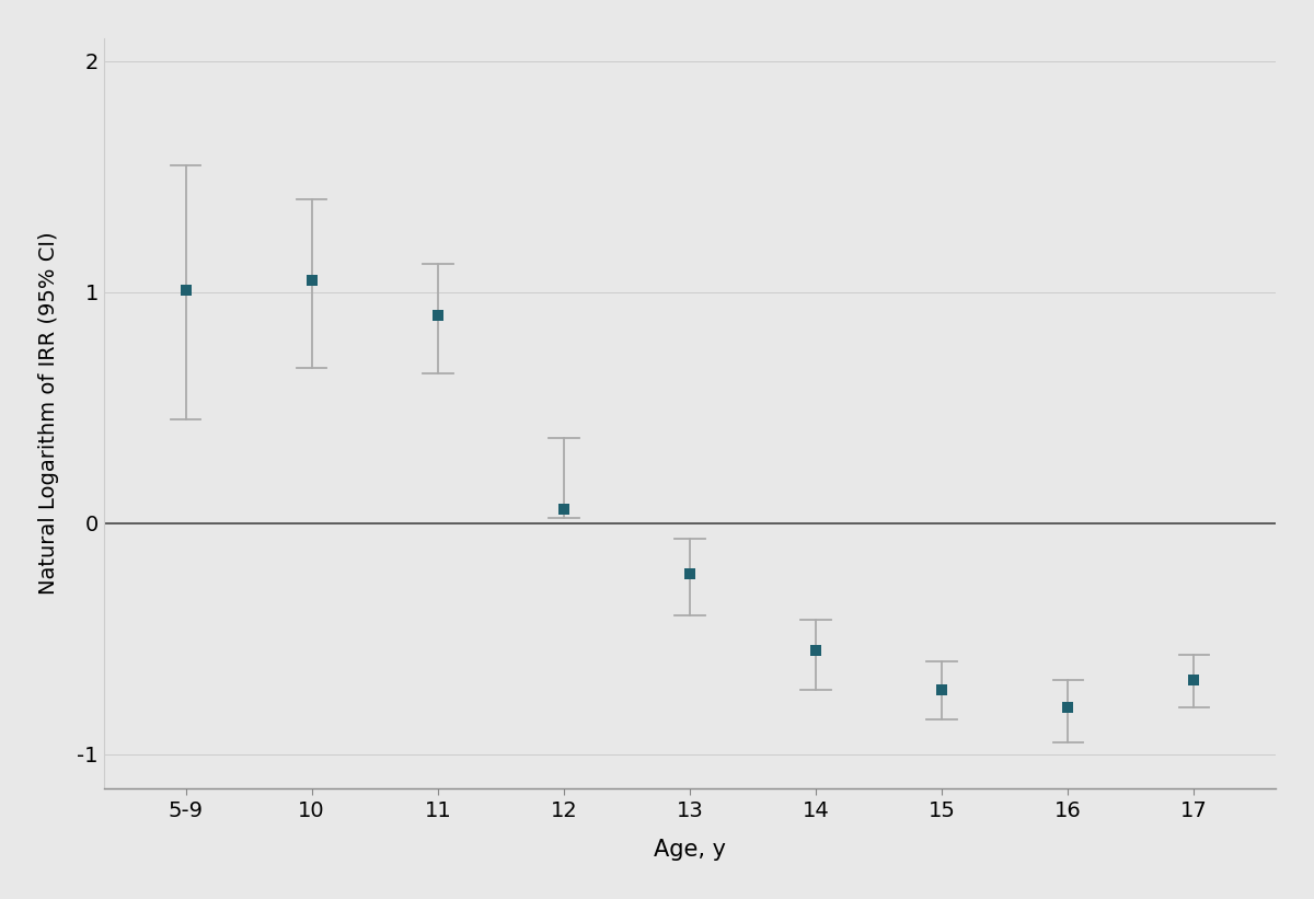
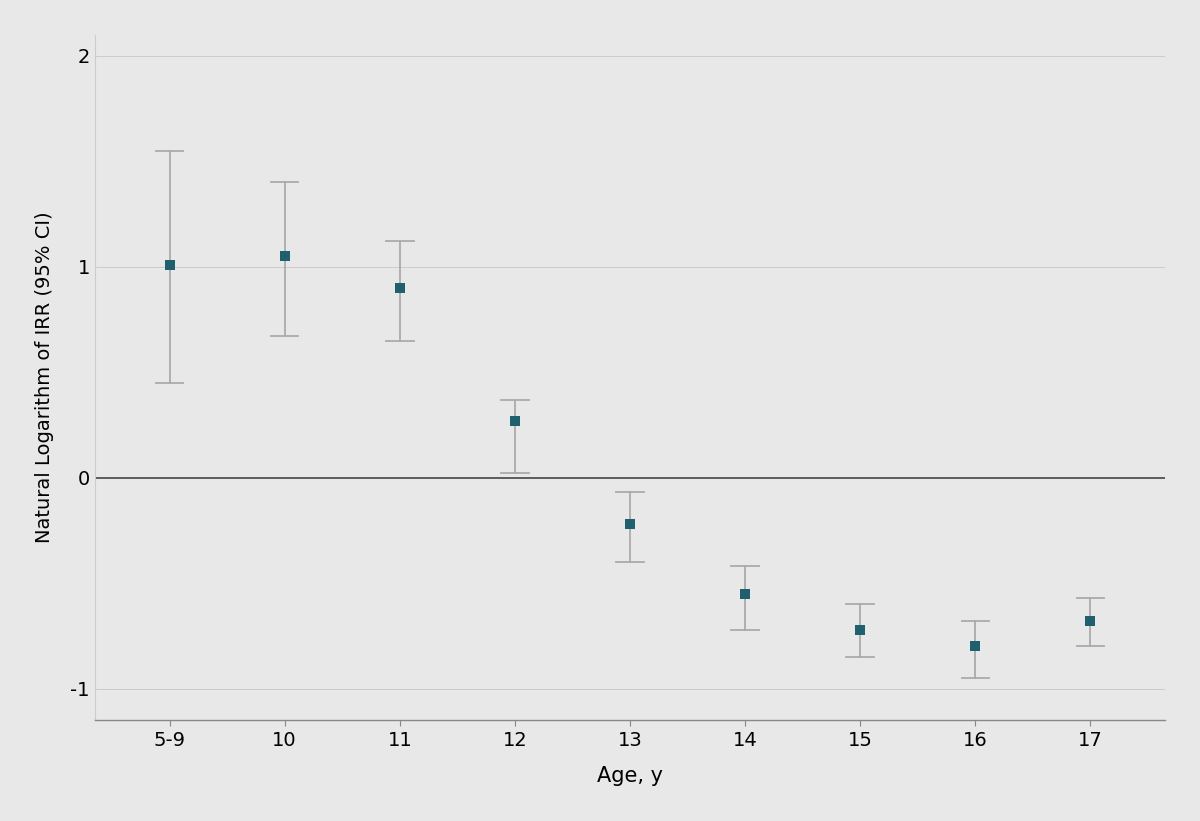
12: 0.06 -> 0.27
